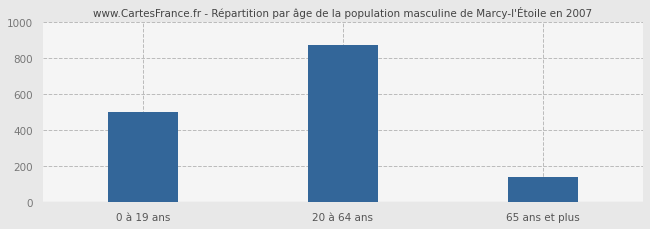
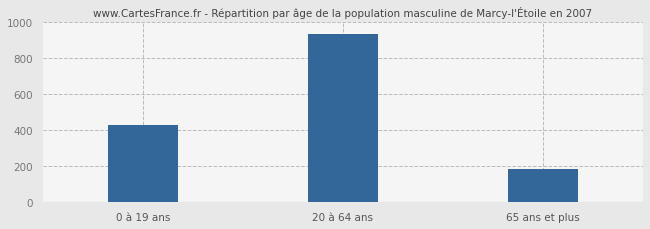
0 à 19 ans: 500 -> 430
20 à 64 ans: 870 -> 930
65 ans et plus: 140 -> 180
